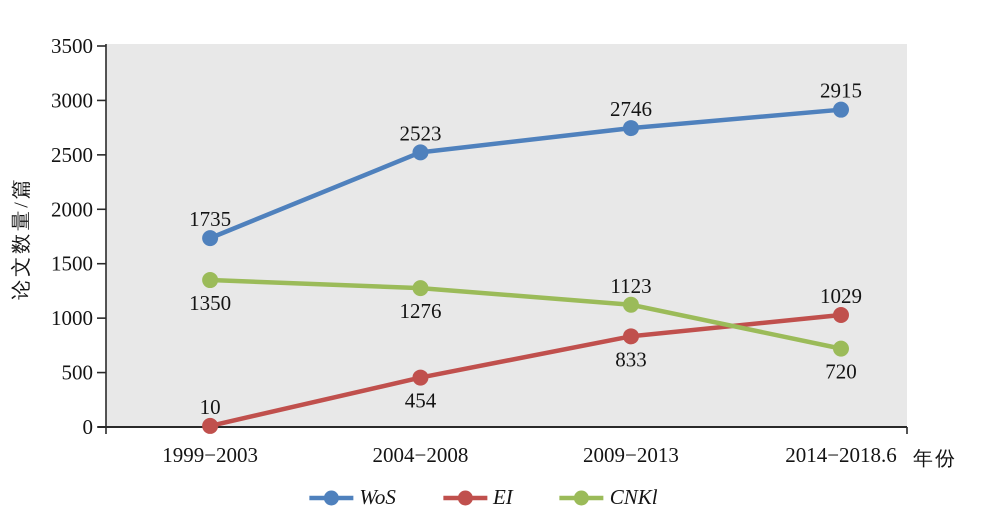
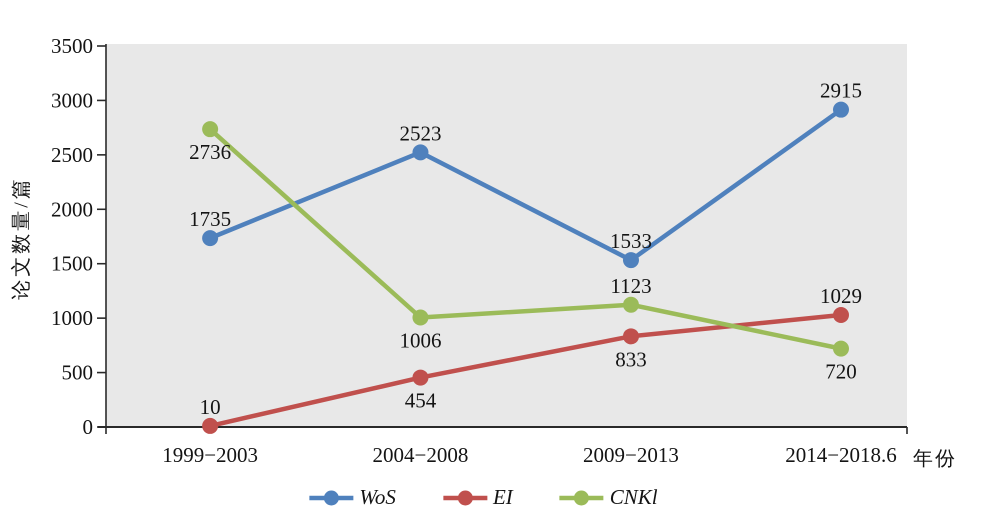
CNKl/1999−2003: 1350 -> 2736
CNKl/2004−2008: 1276 -> 1006
WoS/2009−2013: 2746 -> 1533
